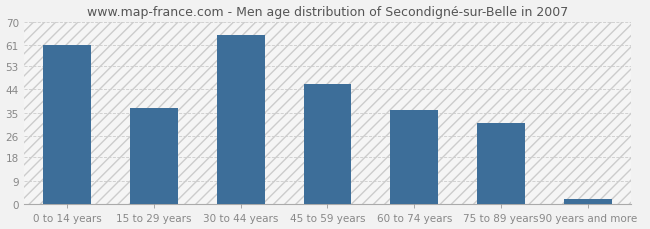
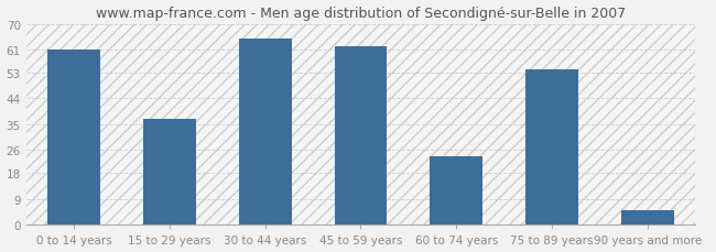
45 to 59 years: 46 -> 62
60 to 74 years: 36 -> 24
75 to 89 years: 31 -> 54
90 years and more: 2 -> 5
